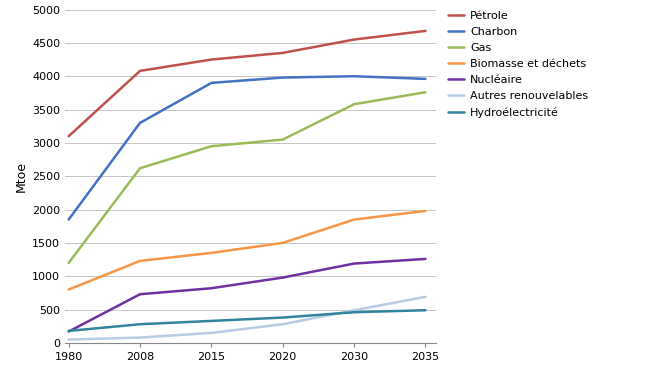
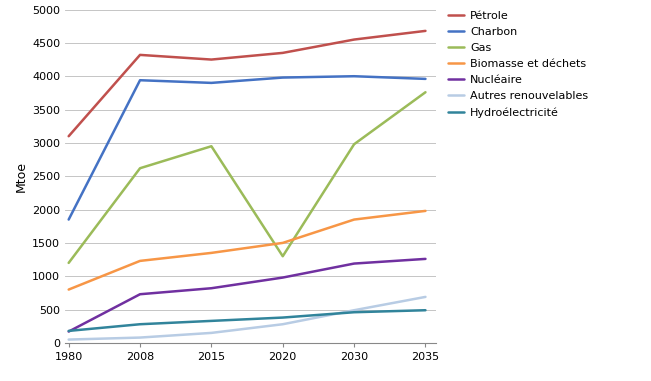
Pétrole/2008: 4080 -> 4320
Charbon/2008: 3300 -> 3940
Gas/2020: 3050 -> 1300
Gas/2030: 3580 -> 2980
